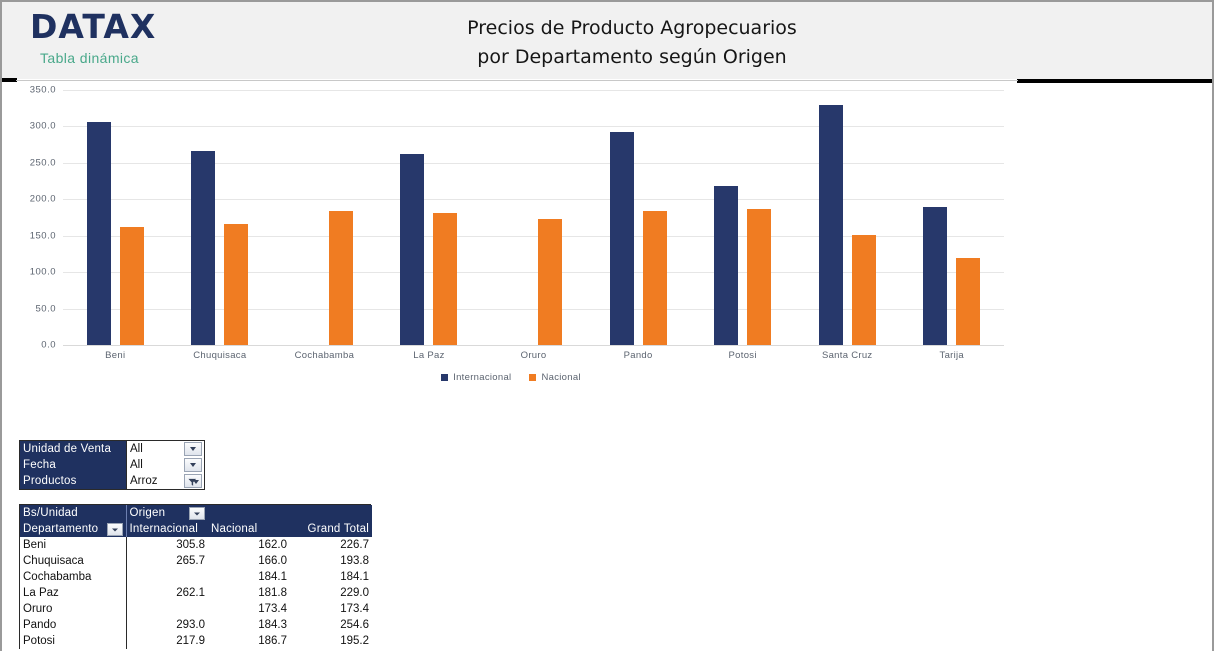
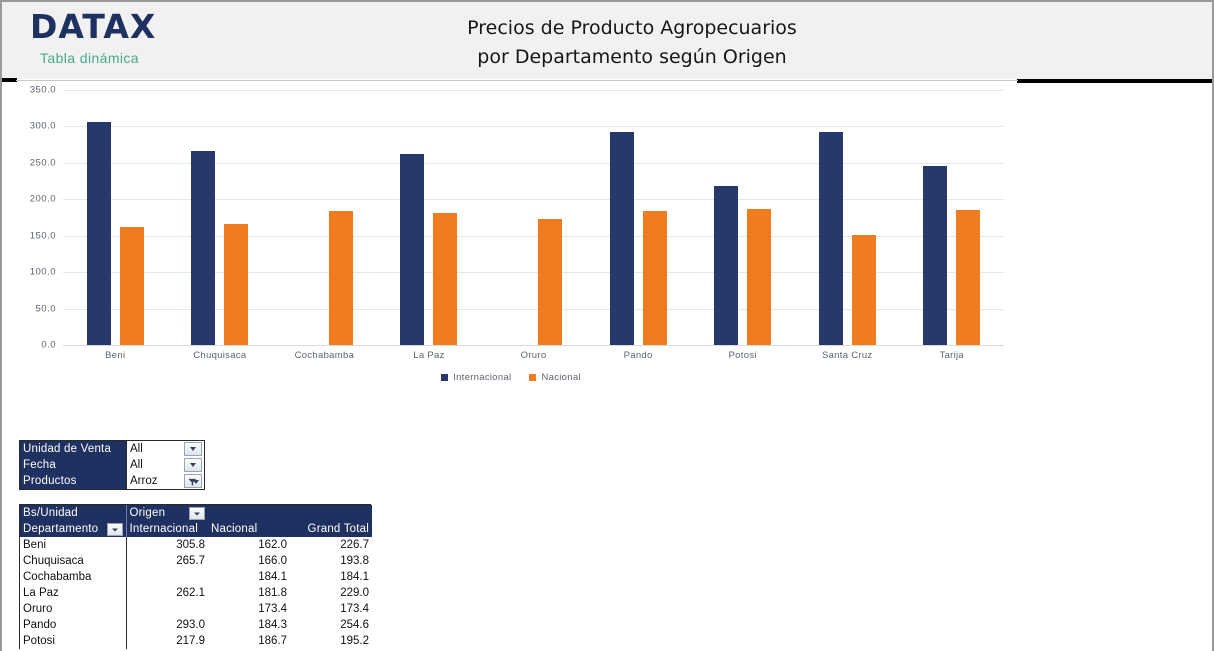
Internacional/Santa Cruz: 330 -> 290
Internacional/Tarija: 190 -> 250
Nacional/Tarija: 120 -> 180
